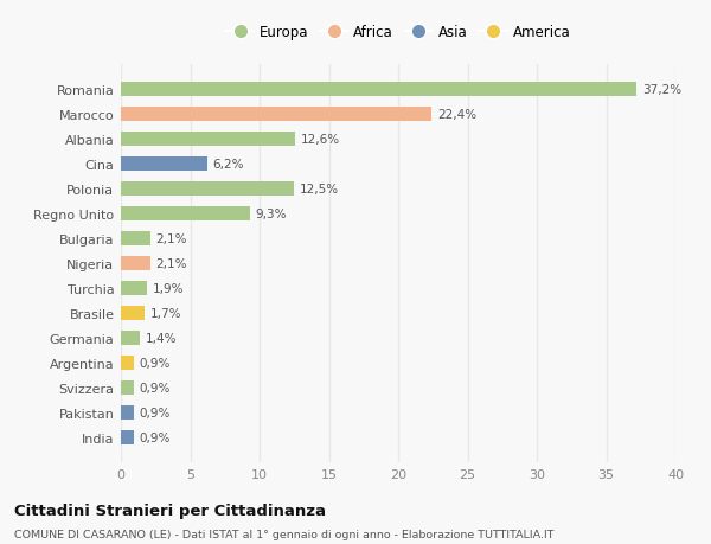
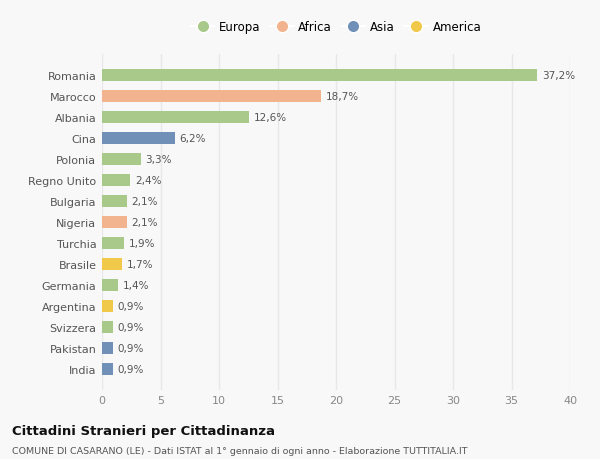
Marocco: 22,4% -> 18,7%
Polonia: 12,5% -> 3,3%
Regno Unito: 9,3% -> 2,4%
